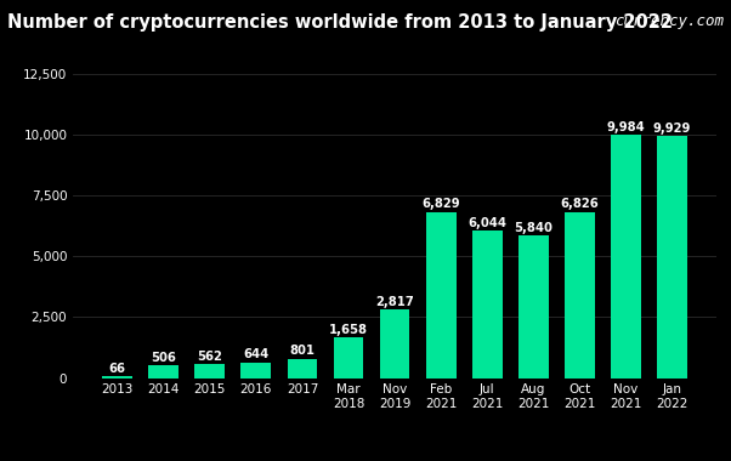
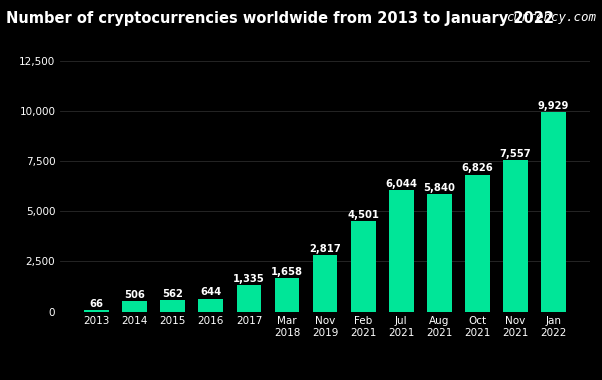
2017: 801 -> 1,335
Feb 2021: 6,829 -> 4,501
Nov 2021: 9,984 -> 7,557
